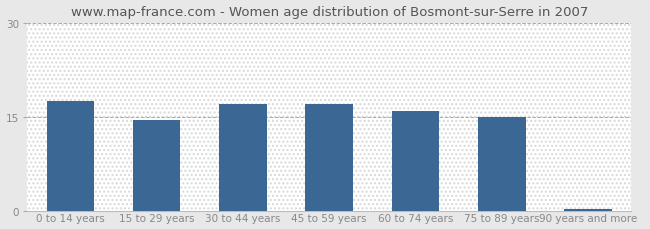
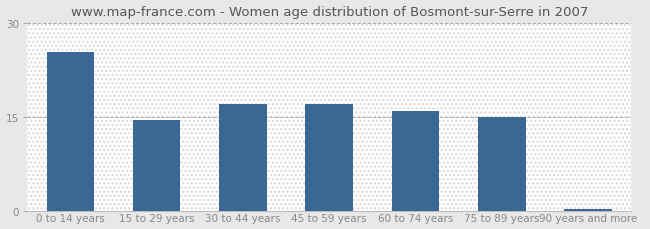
0 to 14 years: 17.5 -> 25.4
